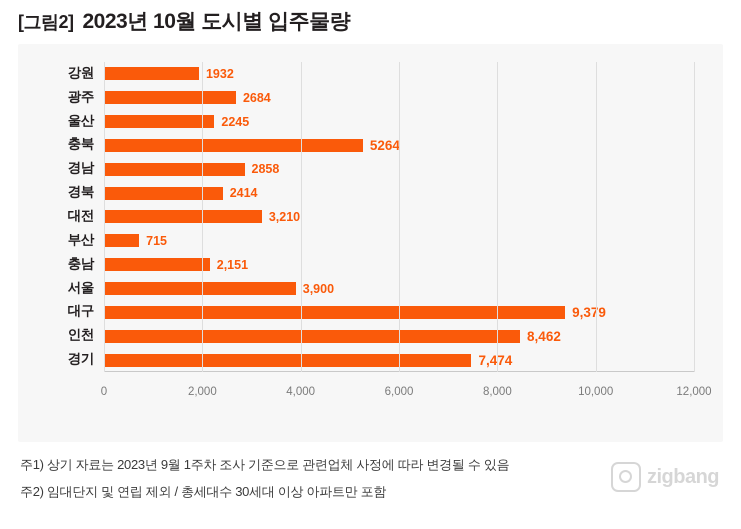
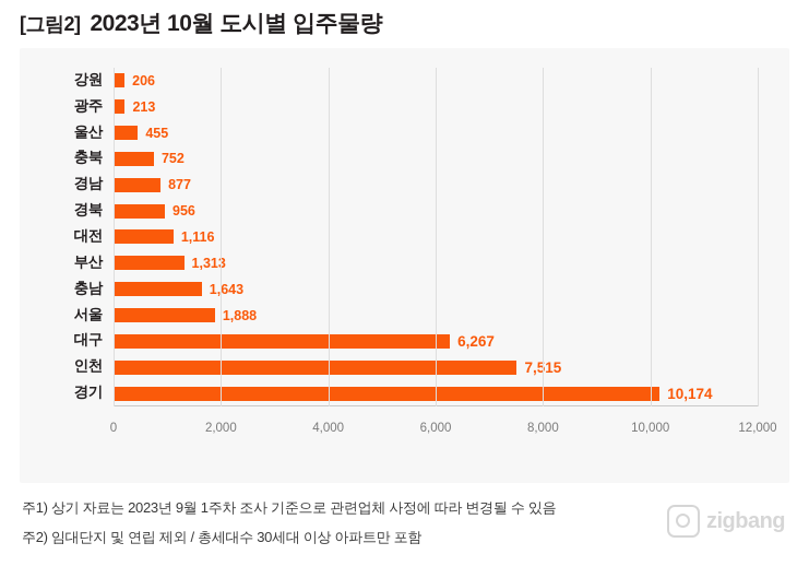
강원: 1932 -> 206
광주: 2684 -> 213
울산: 2245 -> 455
충북: 5264 -> 752
경남: 2858 -> 877
경북: 2414 -> 956
대전: 3,210 -> 1,116
부산: 715 -> 1,313
충남: 2,151 -> 1,643
서울: 3,900 -> 1,888
대구: 9,379 -> 6,267
인천: 8,462 -> 7,515
경기: 7,474 -> 10,174
